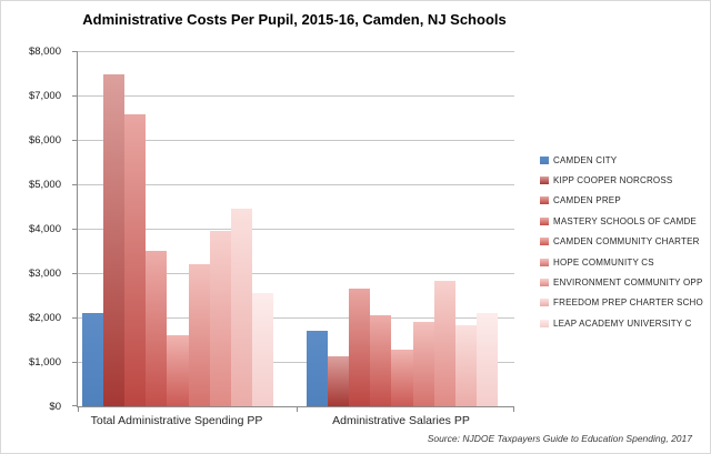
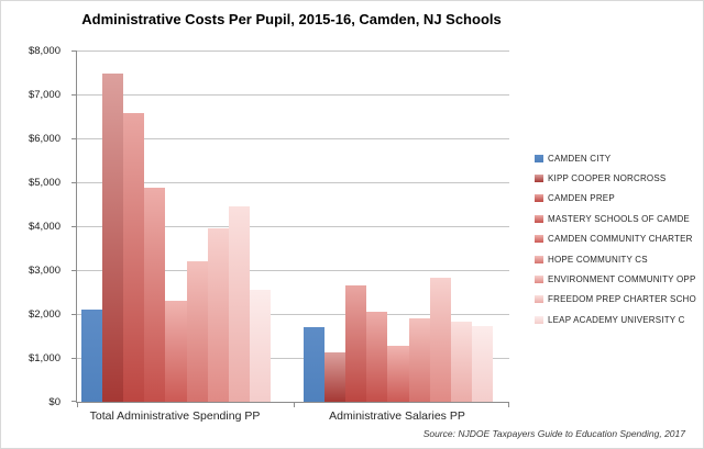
MASTERY SCHOOLS OF CAMDE/Total Administrative Spending PP: $3500 -> $4900
CAMDEN COMMUNITY CHARTER/Total Administrative Spending PP: $1600 -> $2300
LEAP ACADEMY UNIVERSITY C/Administrative Salaries PP: $2100 -> $1700
